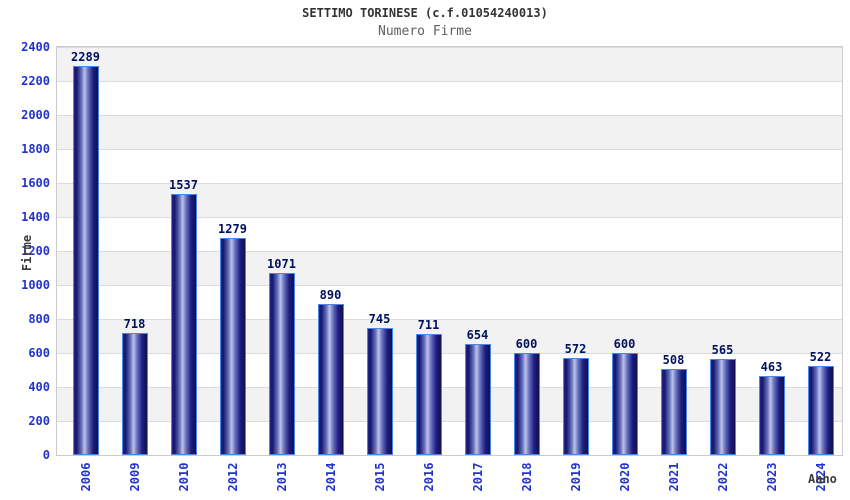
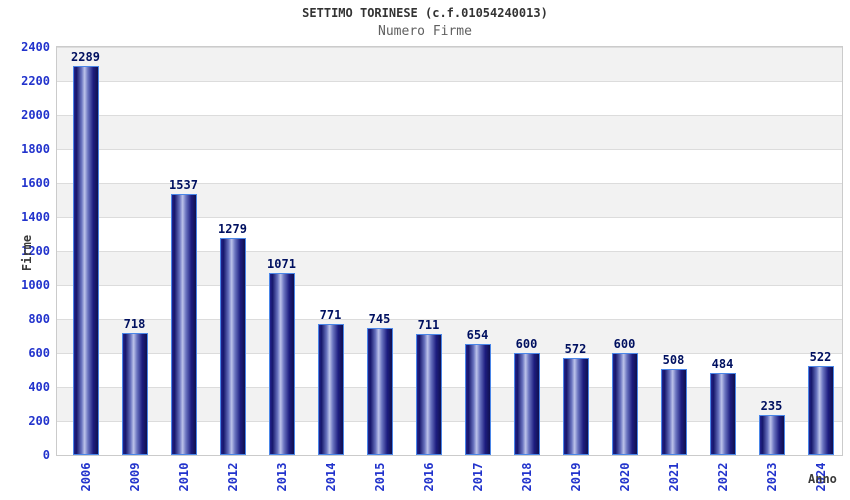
2014: 890 -> 771
2022: 565 -> 484
2023: 463 -> 235
